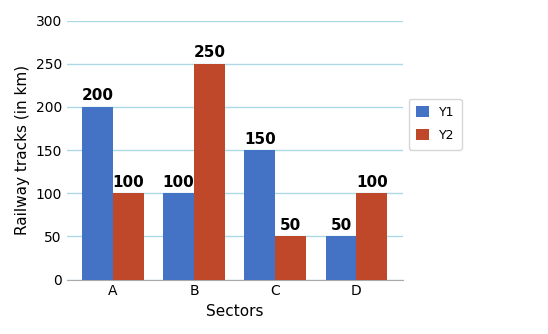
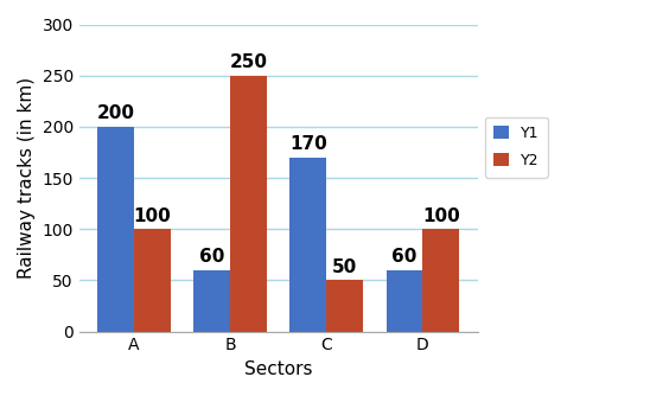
Y1/B: 100 -> 60
Y1/C: 150 -> 170
Y1/D: 50 -> 60
